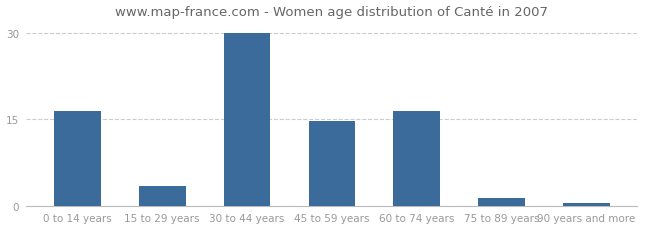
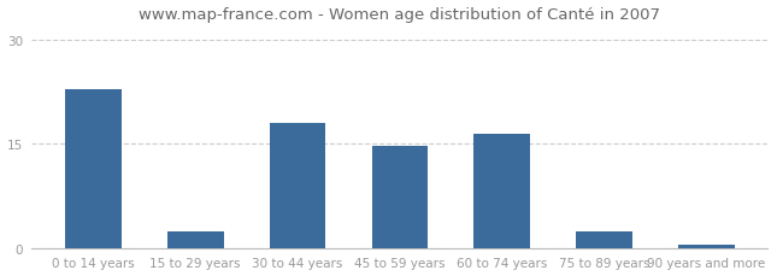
0 to 14 years: 16.5 -> 22.8
15 to 29 years: 3.5 -> 2.4
30 to 44 years: 30.0 -> 18.0
75 to 89 years: 1.3 -> 2.4
